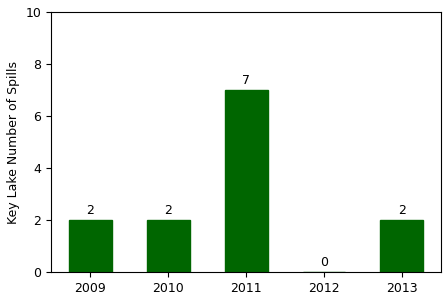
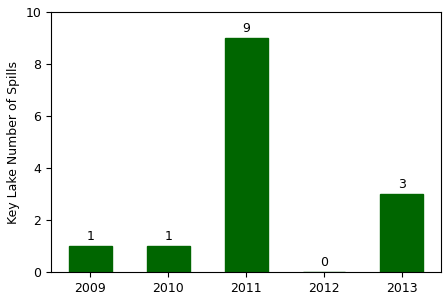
2009: 2 -> 1
2010: 2 -> 1
2011: 7 -> 9
2013: 2 -> 3
